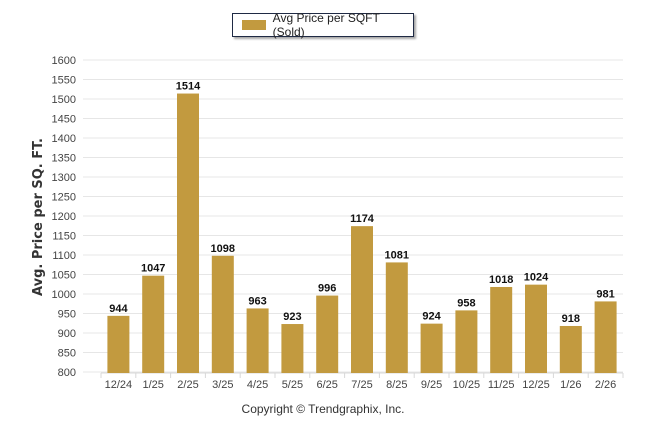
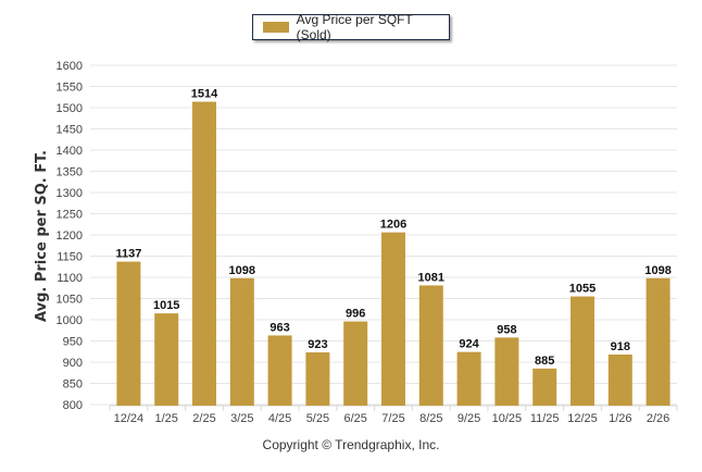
12/24: 944 -> 1137
1/25: 1047 -> 1015
7/25: 1174 -> 1206
11/25: 1018 -> 885
12/25: 1024 -> 1055
2/26: 981 -> 1098
